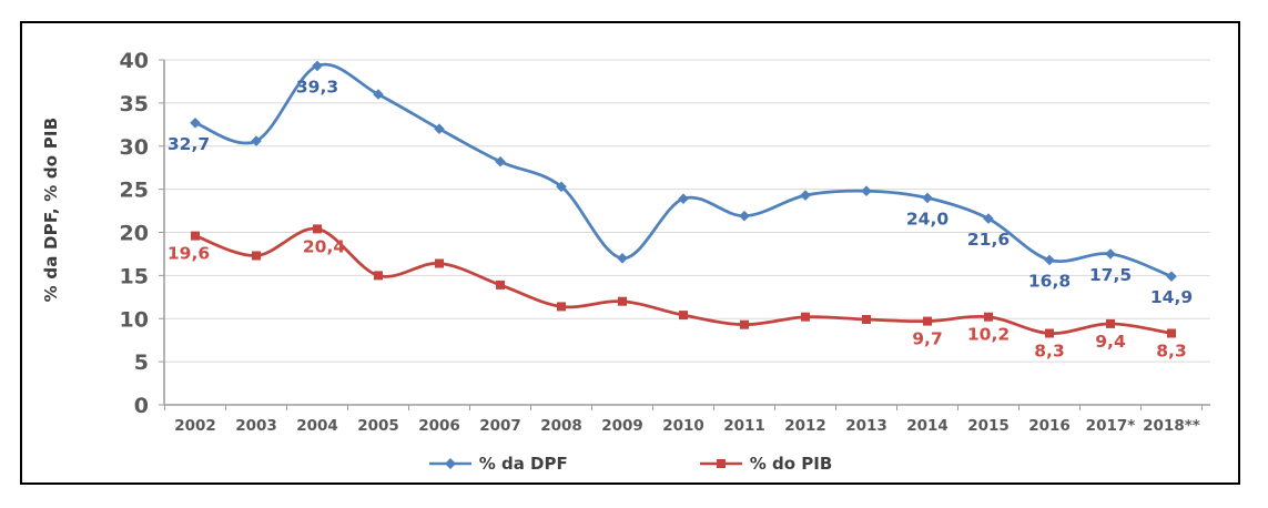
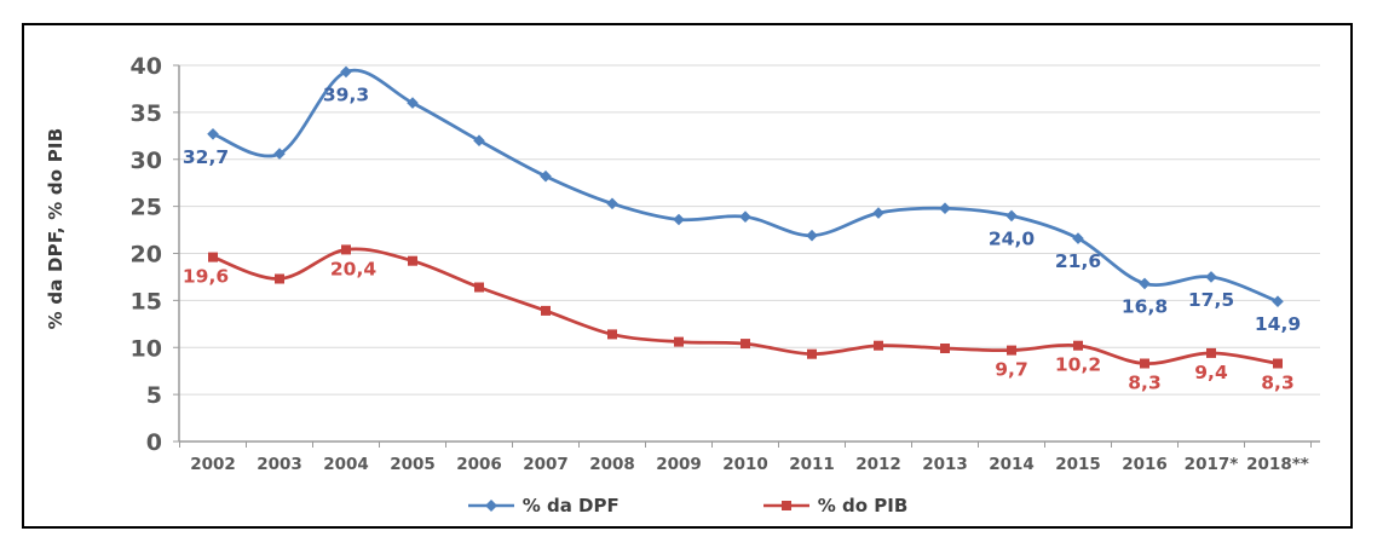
% do PIB/2005: 15 -> 19
% da DPF/2009: 17 -> 24
% do PIB/2009: 12 -> 11
